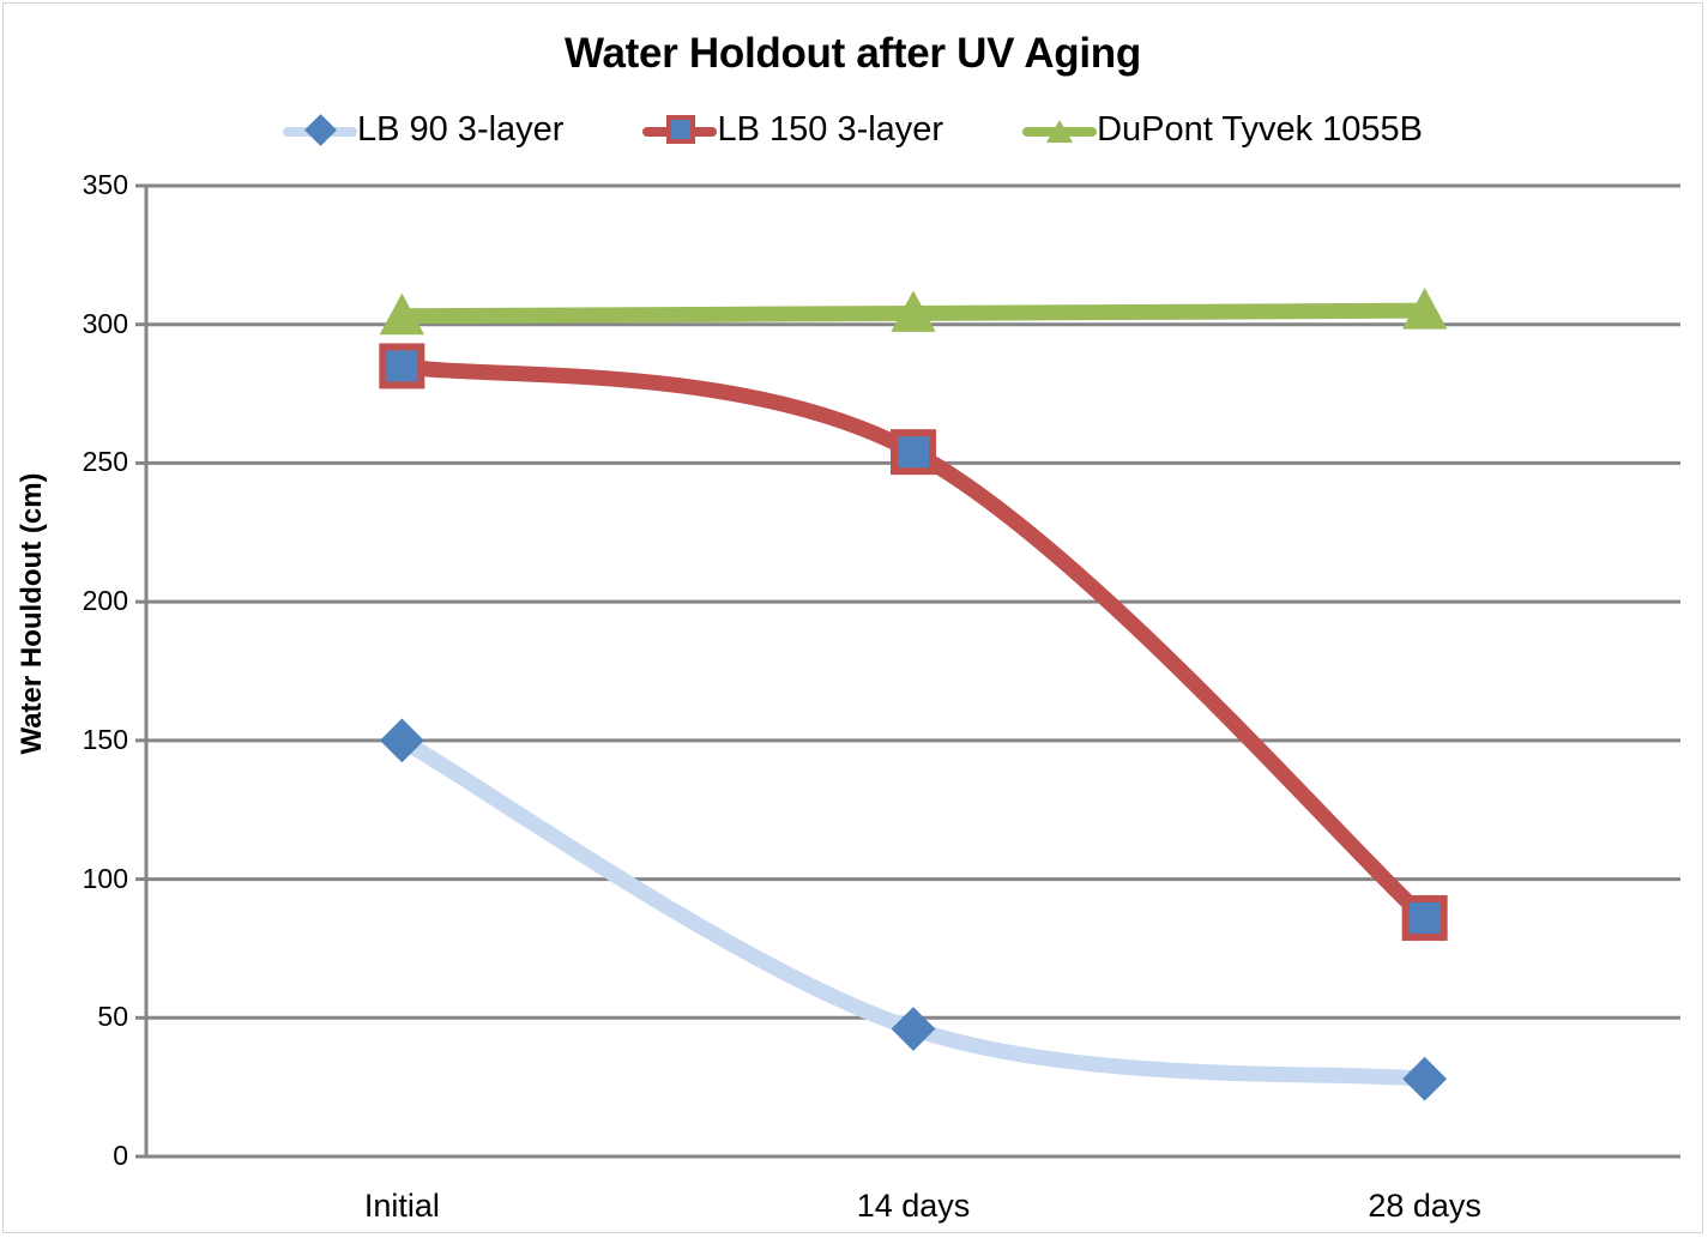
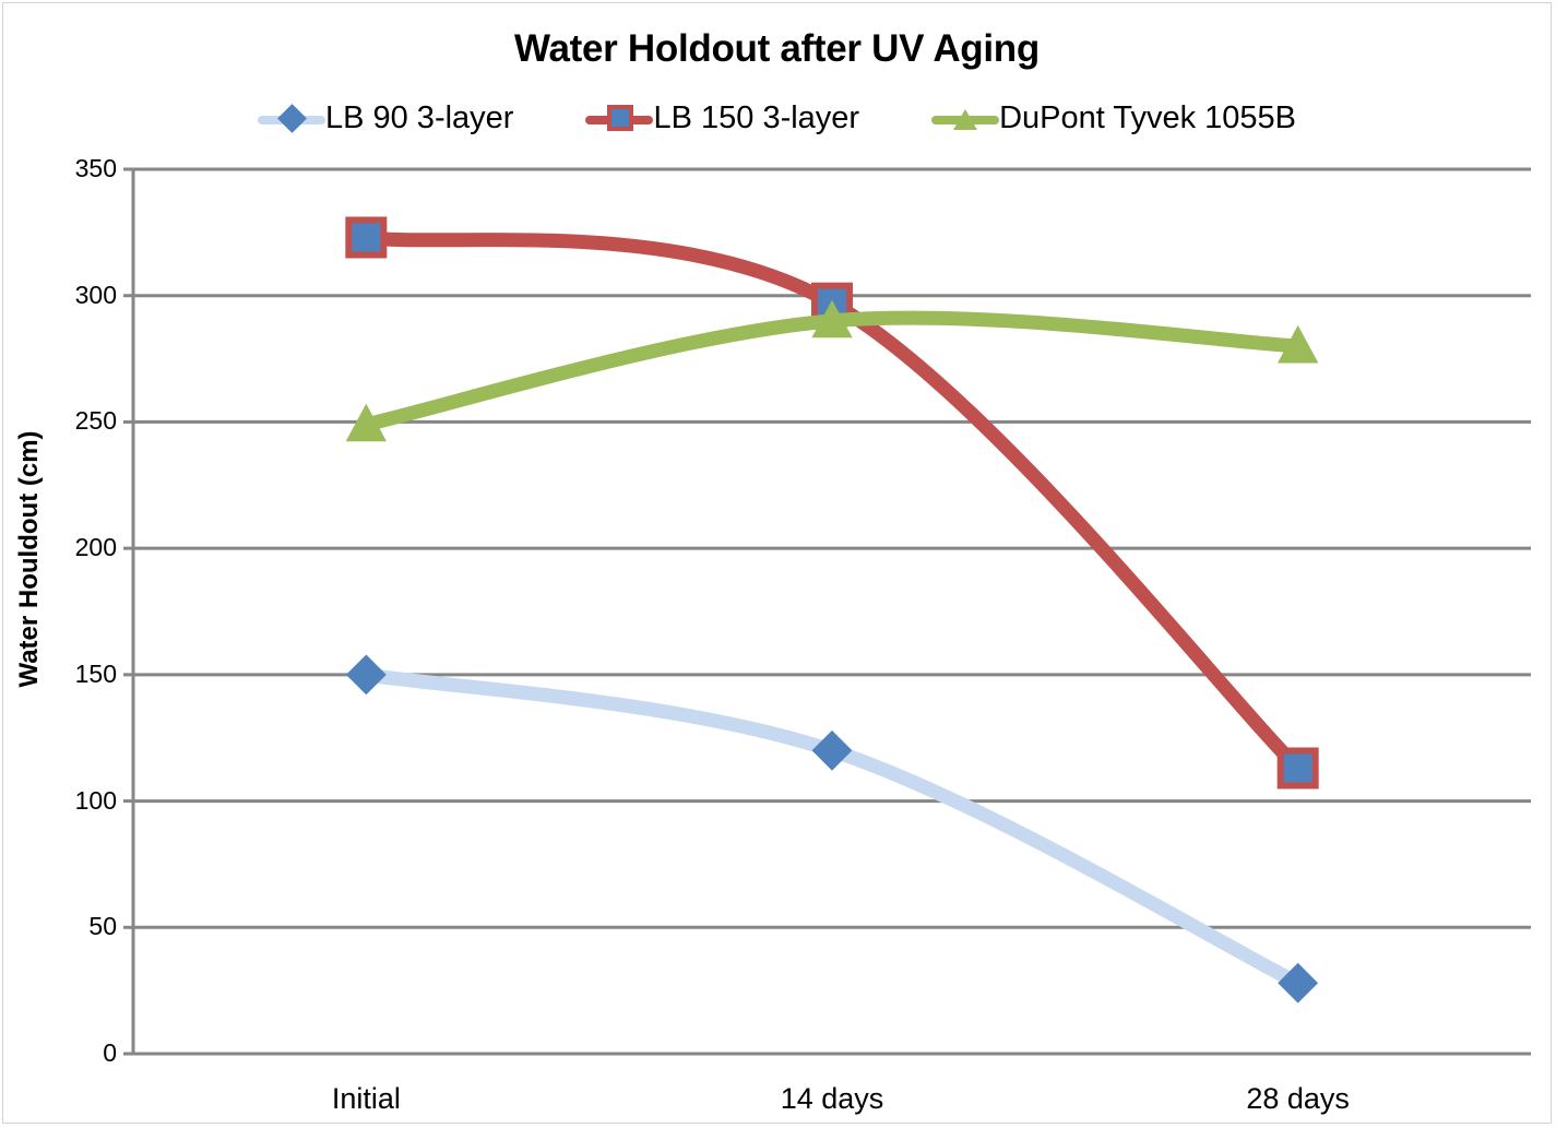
LB 150 3-layer/Initial: 285 -> 323
DuPont Tyvek 1055B/Initial: 303 -> 249
LB 90 3-layer/14 days: 46 -> 120
LB 150 3-layer/14 days: 254 -> 297
DuPont Tyvek 1055B/14 days: 304 -> 290
LB 150 3-layer/28 days: 86 -> 113
DuPont Tyvek 1055B/28 days: 305 -> 280
